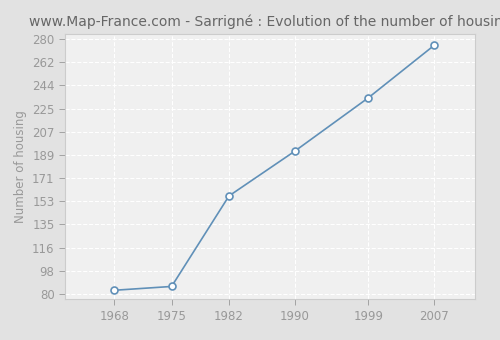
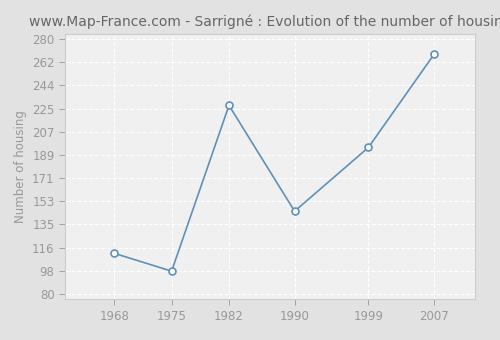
1968: 83 -> 112
1975: 86 -> 98
1982: 157 -> 228
1990: 192 -> 145
1999: 234 -> 195
2007: 275 -> 268
